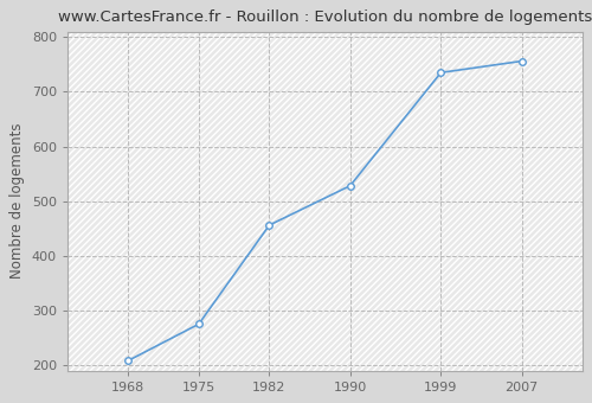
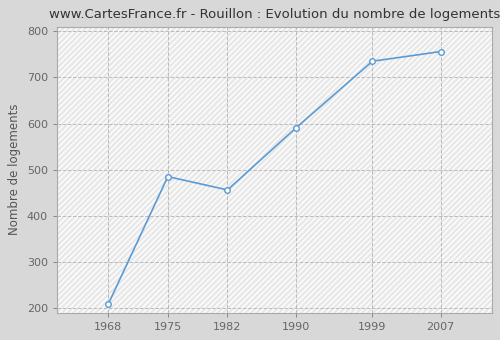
1975: 275 -> 485
1990: 528 -> 590
